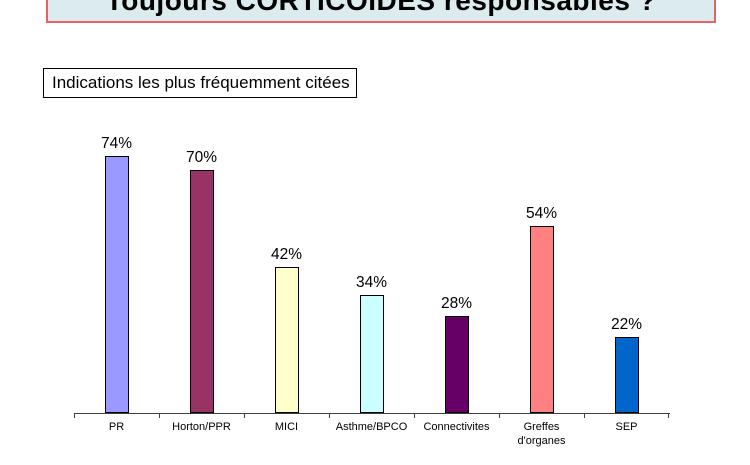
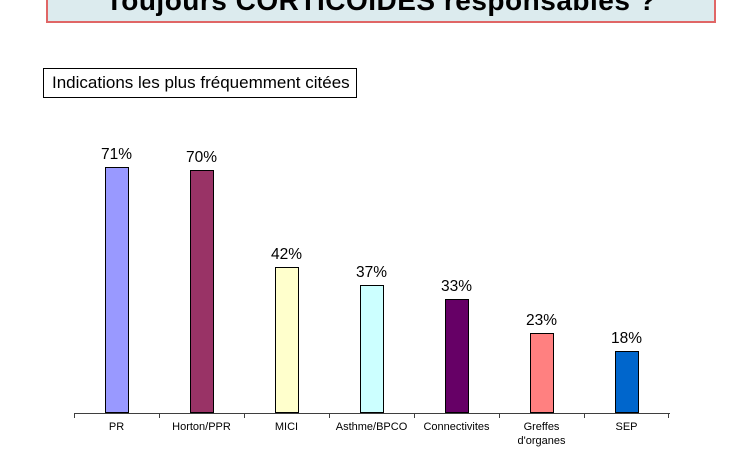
PR: 74% -> 71%
Asthme/BPCO: 34% -> 37%
Connectivites: 28% -> 33%
Greffes d'organes: 54% -> 23%
SEP: 22% -> 18%
